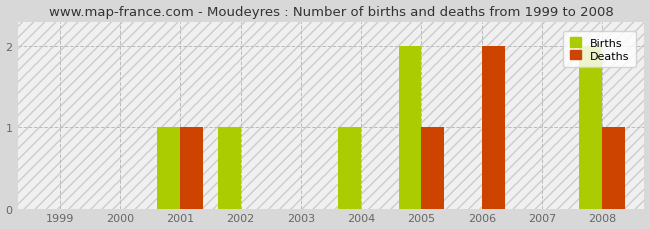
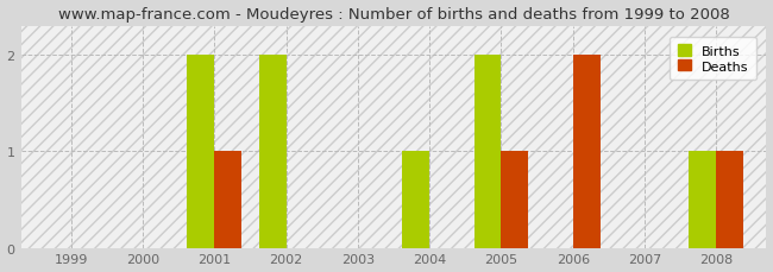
Births/2001: 1 -> 2
Births/2002: 1 -> 2
Births/2008: 2 -> 1
